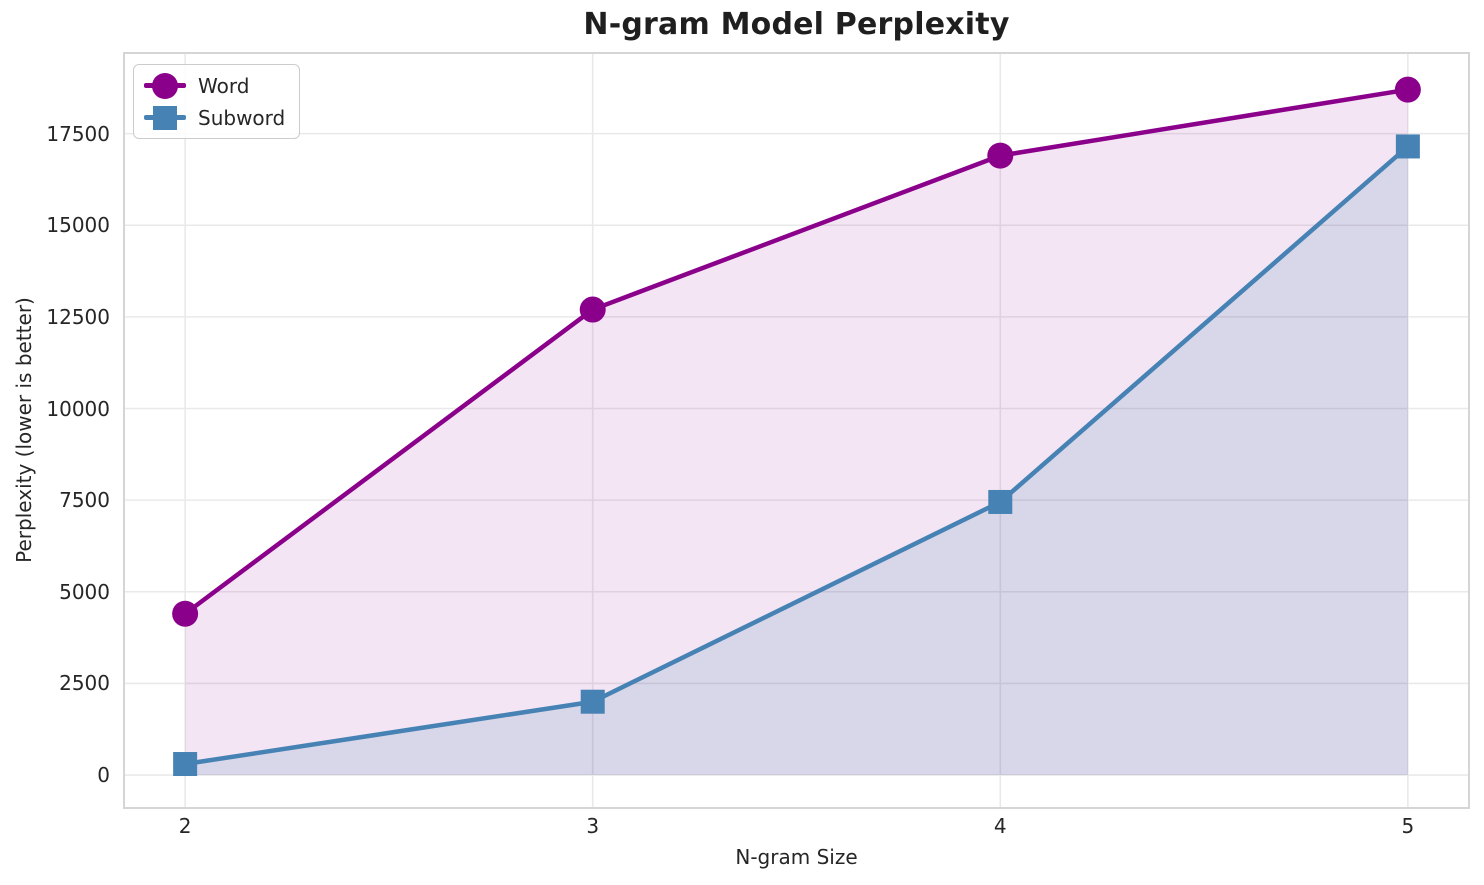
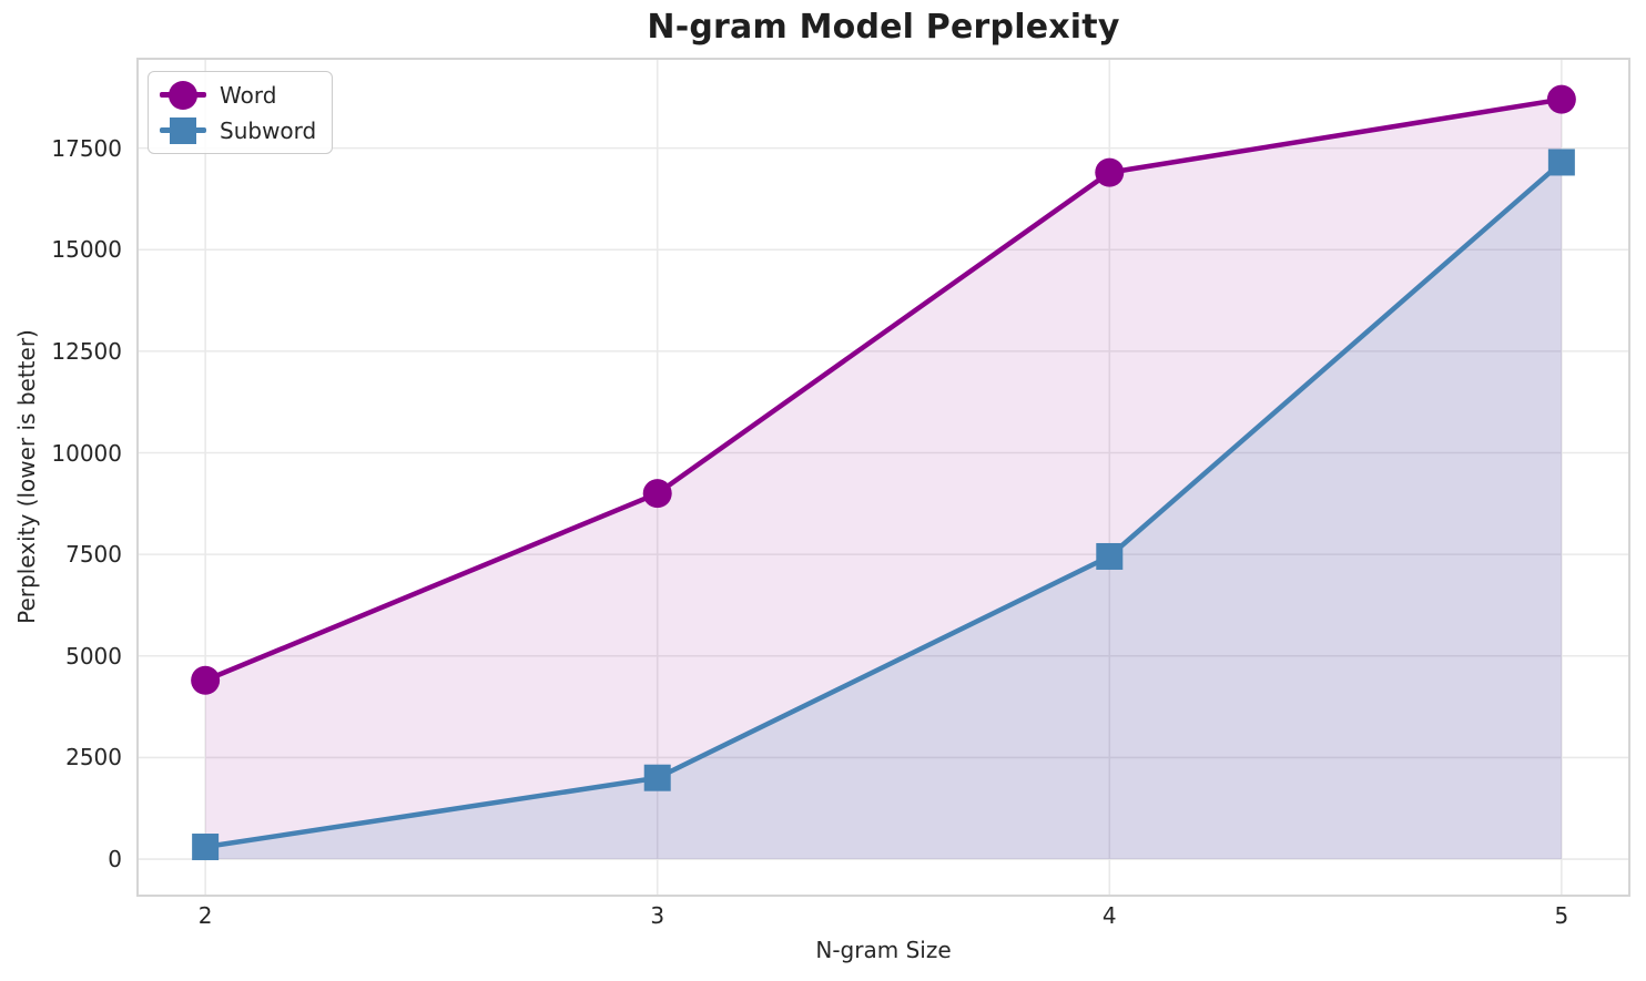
Word/3: 12700 -> 9000
